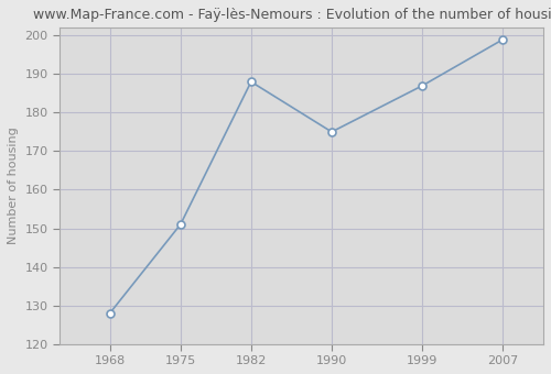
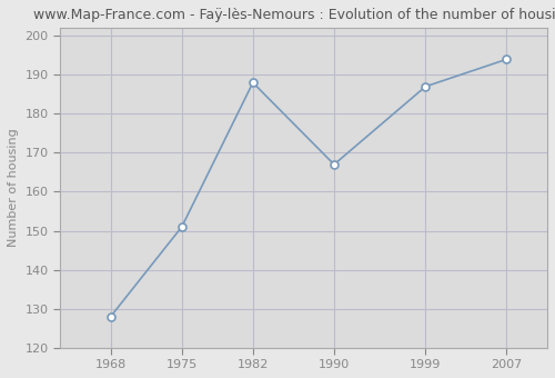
1990: 175 -> 167
2007: 199 -> 194
